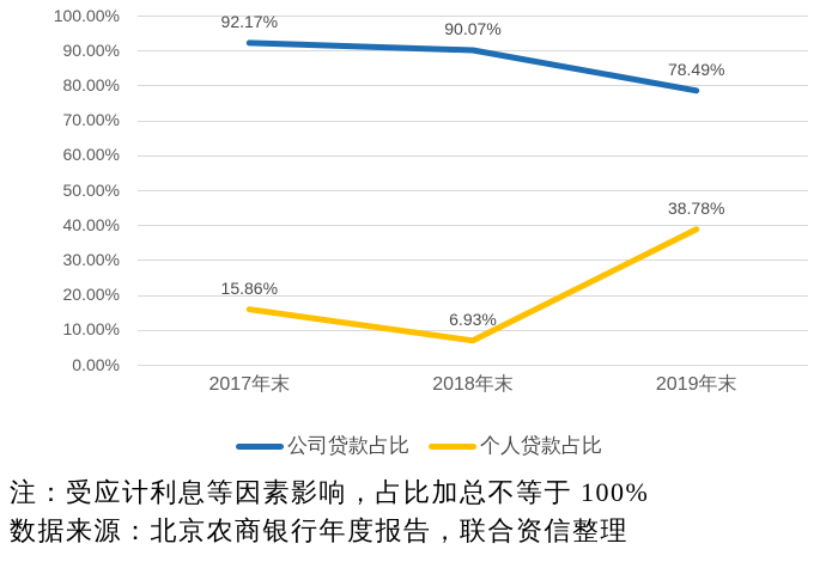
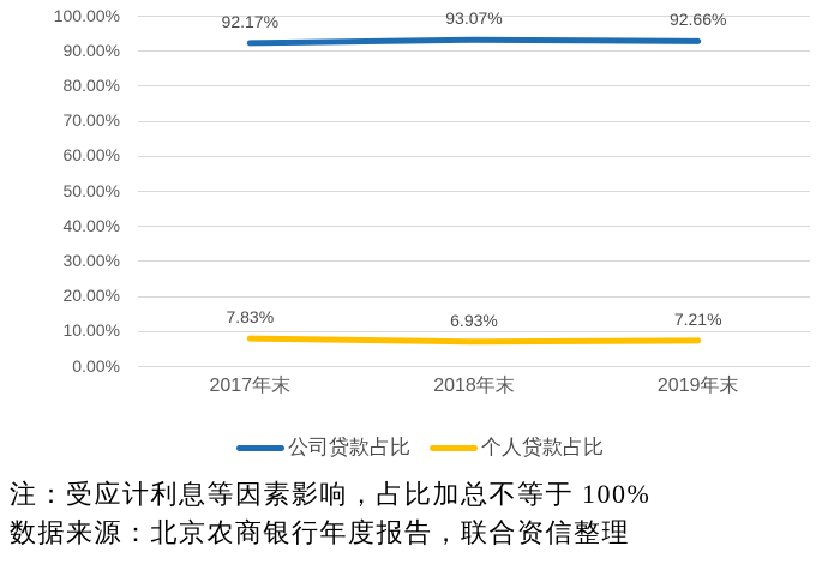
个人贷款占比/2017年末: 15.86% -> 7.83%
公司贷款占比/2018年末: 90.07% -> 93.07%
公司贷款占比/2019年末: 78.49% -> 92.66%
个人贷款占比/2019年末: 38.78% -> 7.21%
